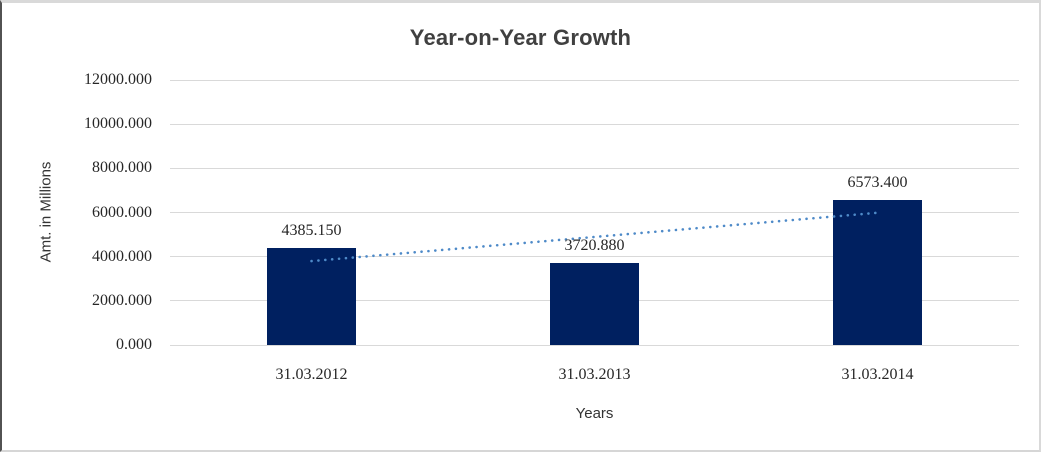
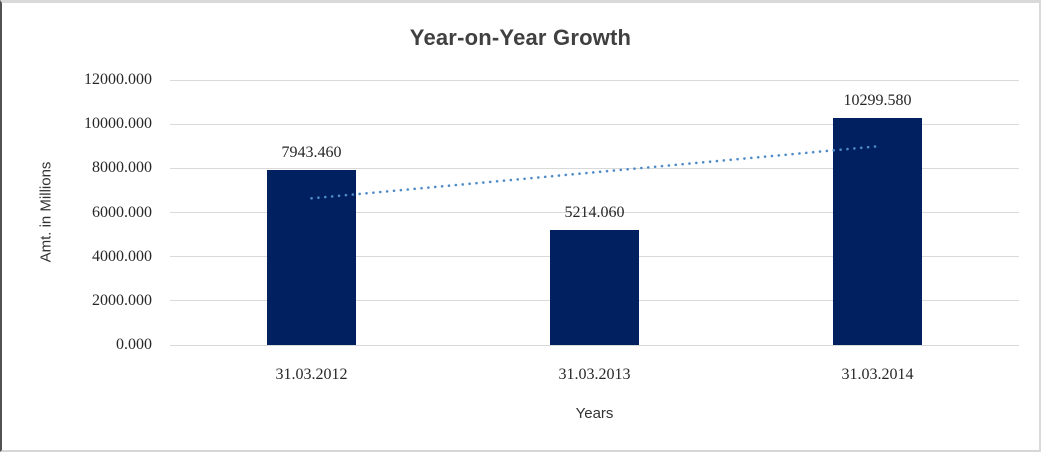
31.03.2012: 4385.150 -> 7943.460
31.03.2013: 3720.880 -> 5214.060
31.03.2014: 6573.400 -> 10299.580
